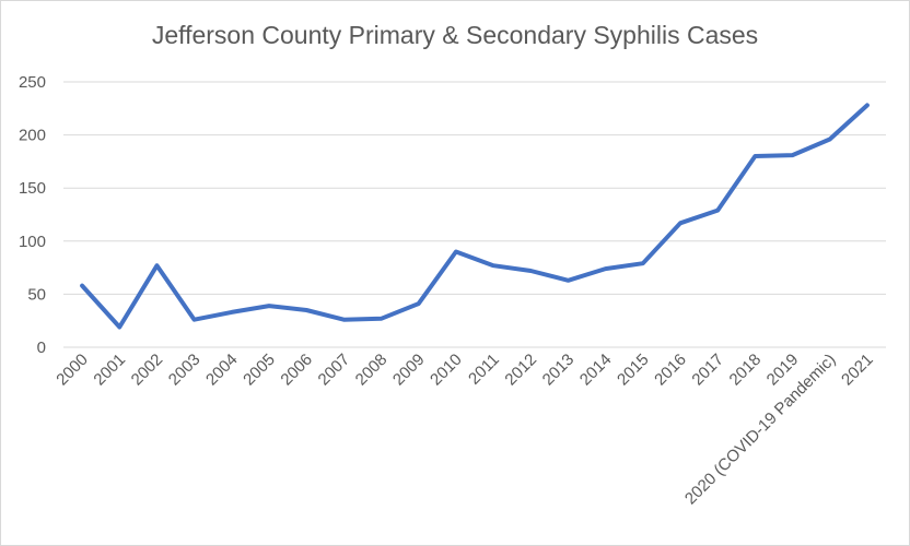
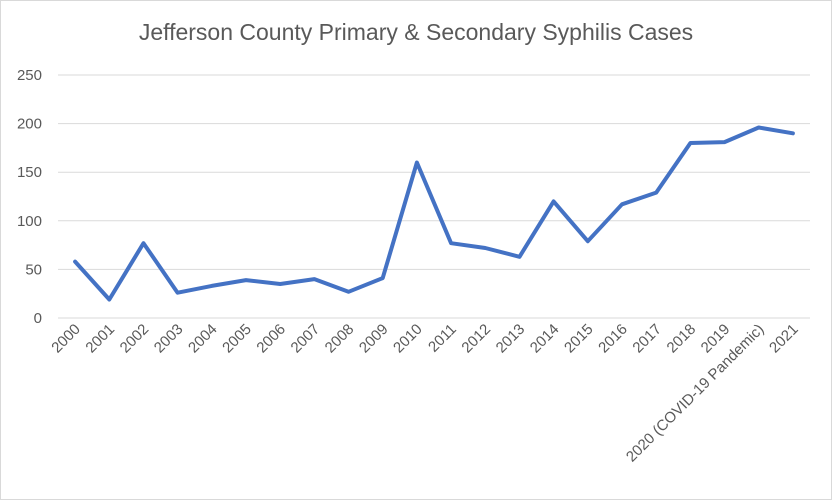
2007: 30 -> 40
2010: 90 -> 160
2014: 70 -> 120
2021: 230 -> 190
